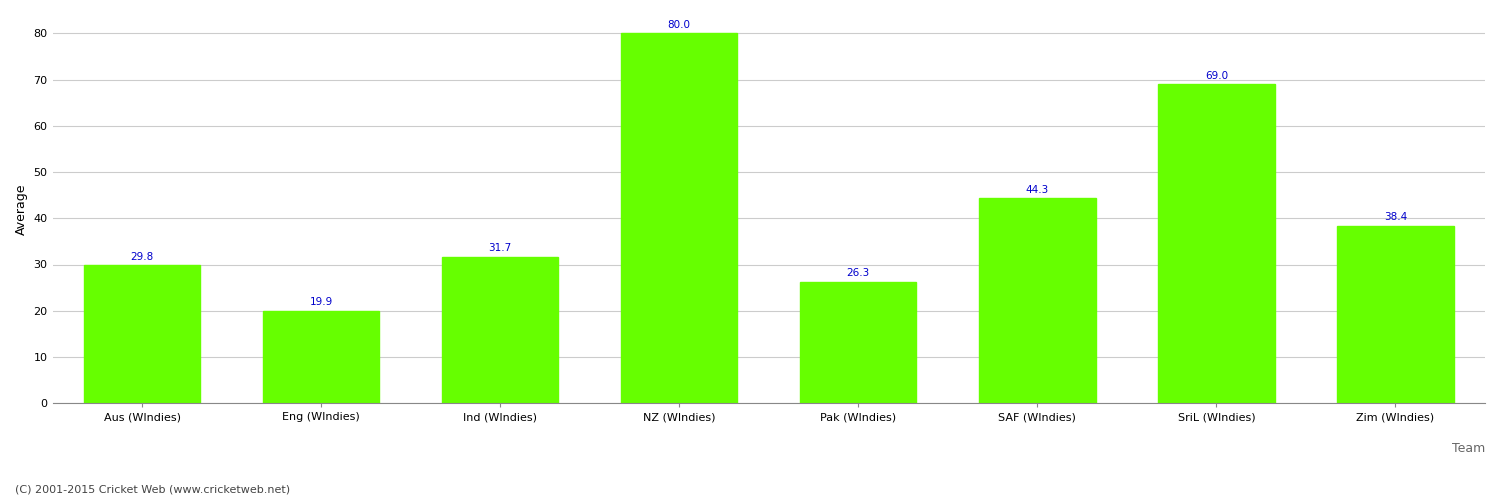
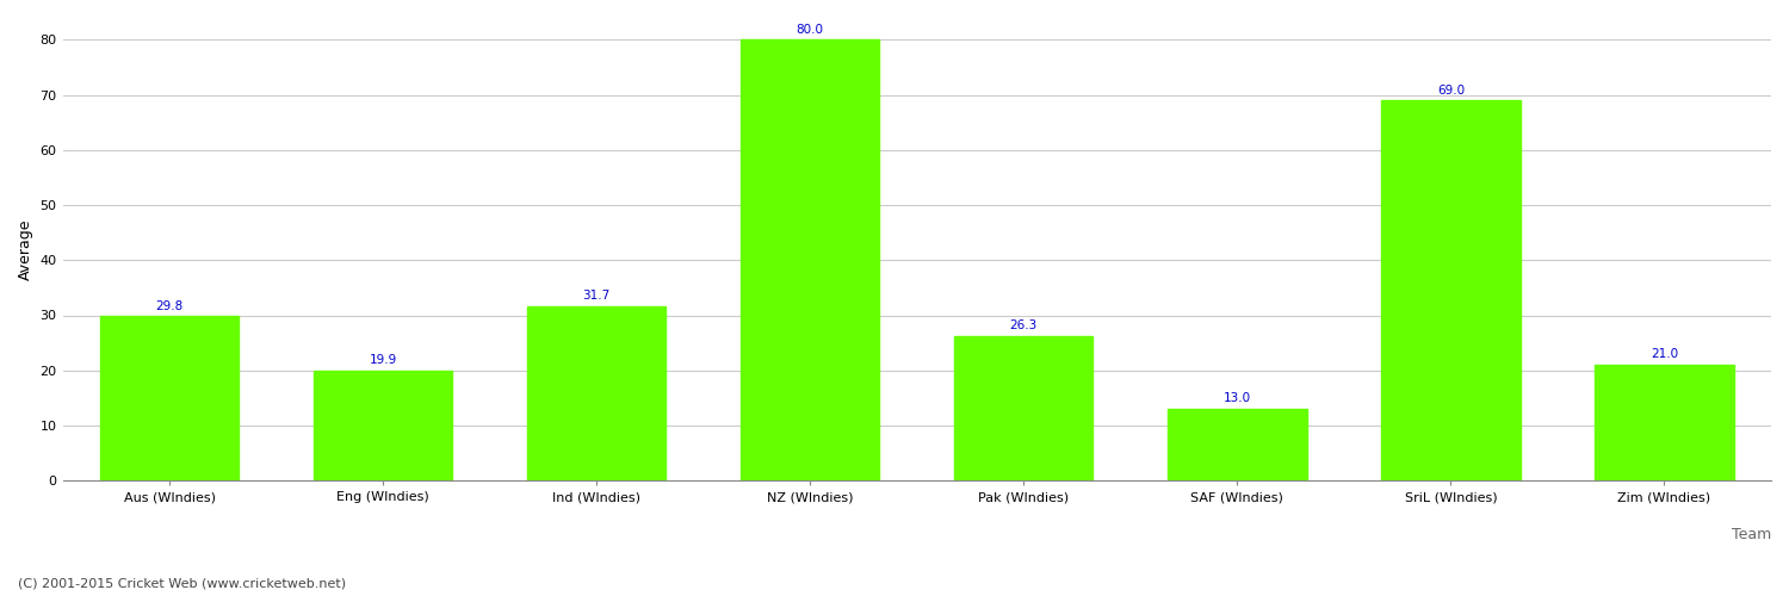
SAF (WIndies): 44.3 -> 13.0
Zim (WIndies): 38.4 -> 21.0
